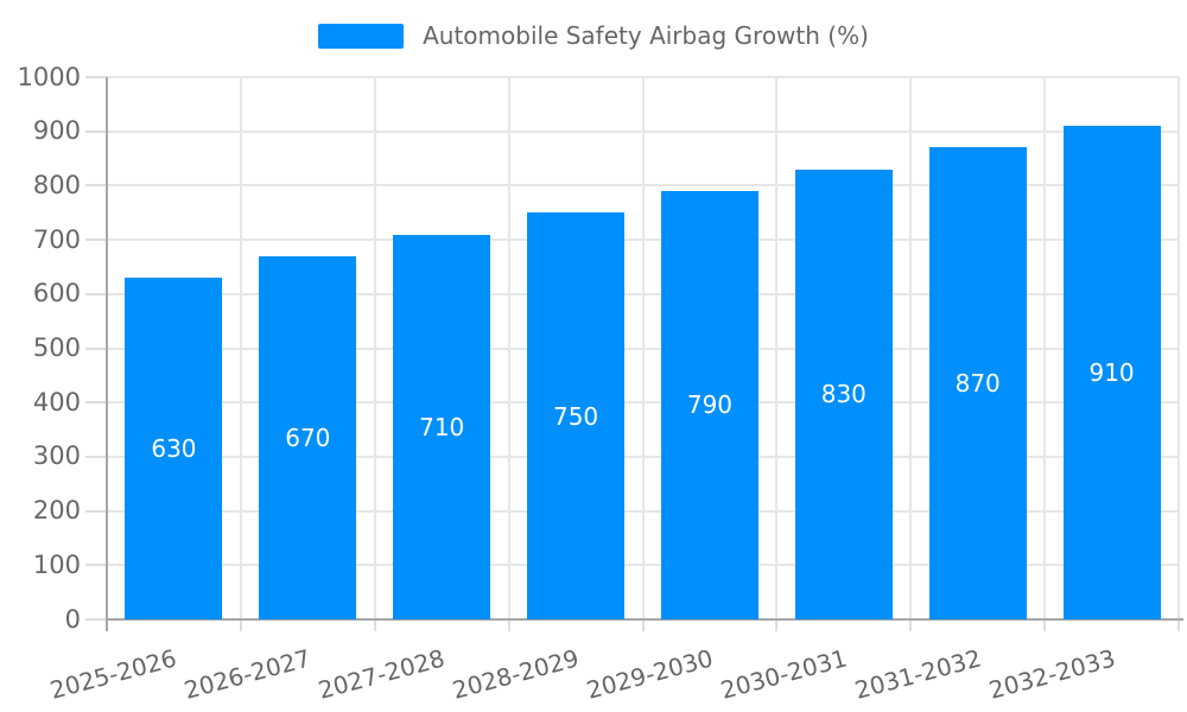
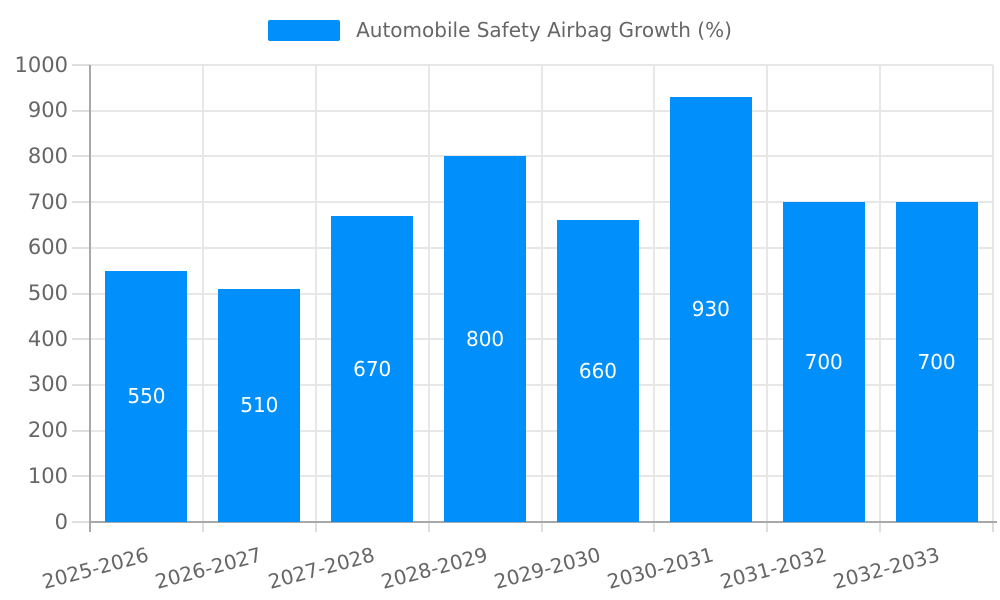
2025-2026: 630 -> 550
2026-2027: 670 -> 510
2027-2028: 710 -> 670
2028-2029: 750 -> 800
2029-2030: 790 -> 660
2030-2031: 830 -> 930
2031-2032: 870 -> 700
2032-2033: 910 -> 700
